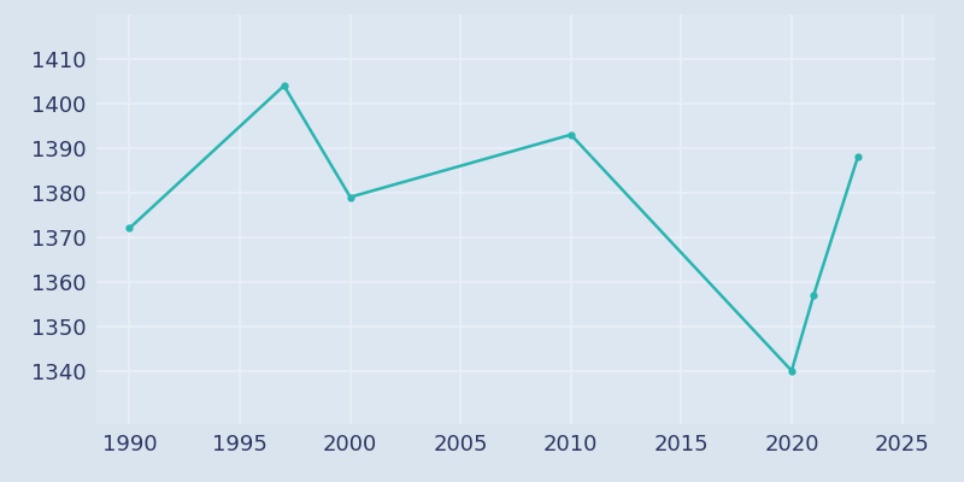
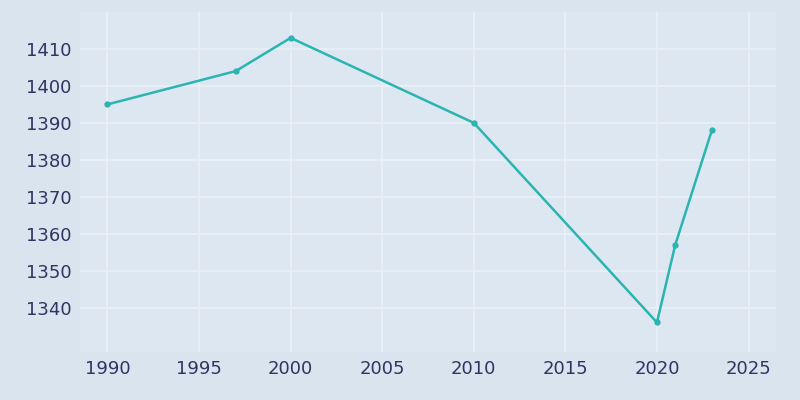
1990: 1372 -> 1395
2000: 1379 -> 1413
2010: 1393 -> 1390
2020: 1340 -> 1336
